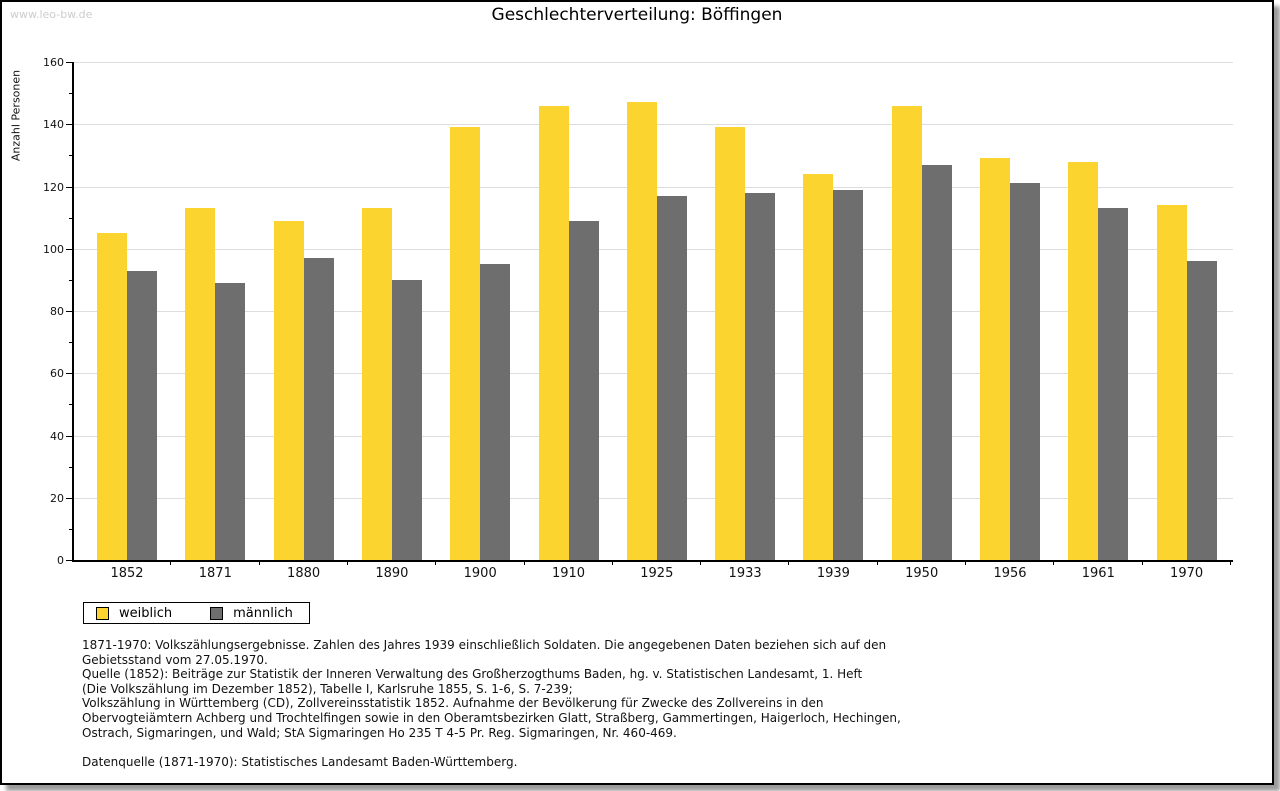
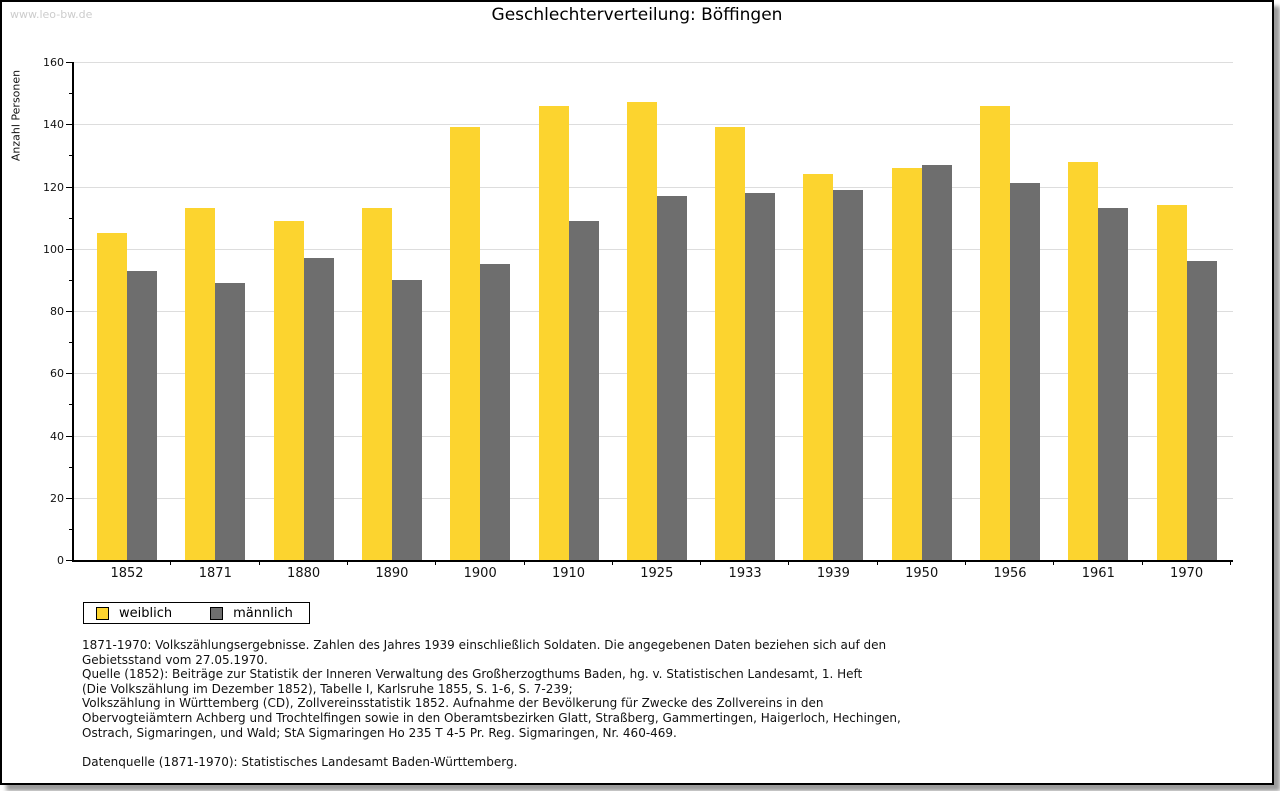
weiblich/1950: 146 -> 126
weiblich/1956: 129 -> 146
